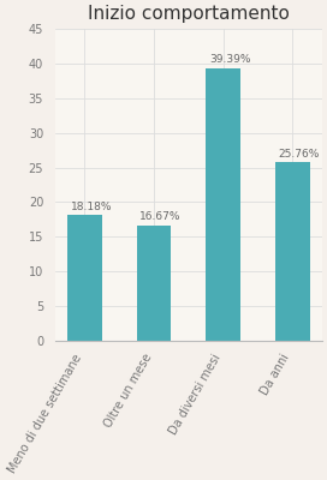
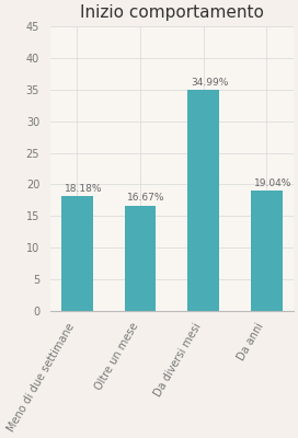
Da diversi mesi: 39.39% -> 34.99%
Da anni: 25.76% -> 19.04%
